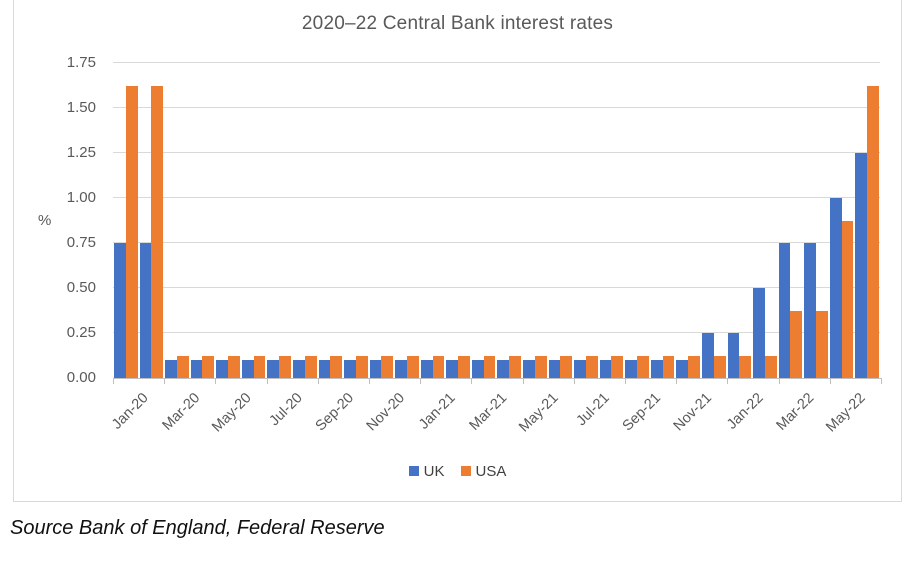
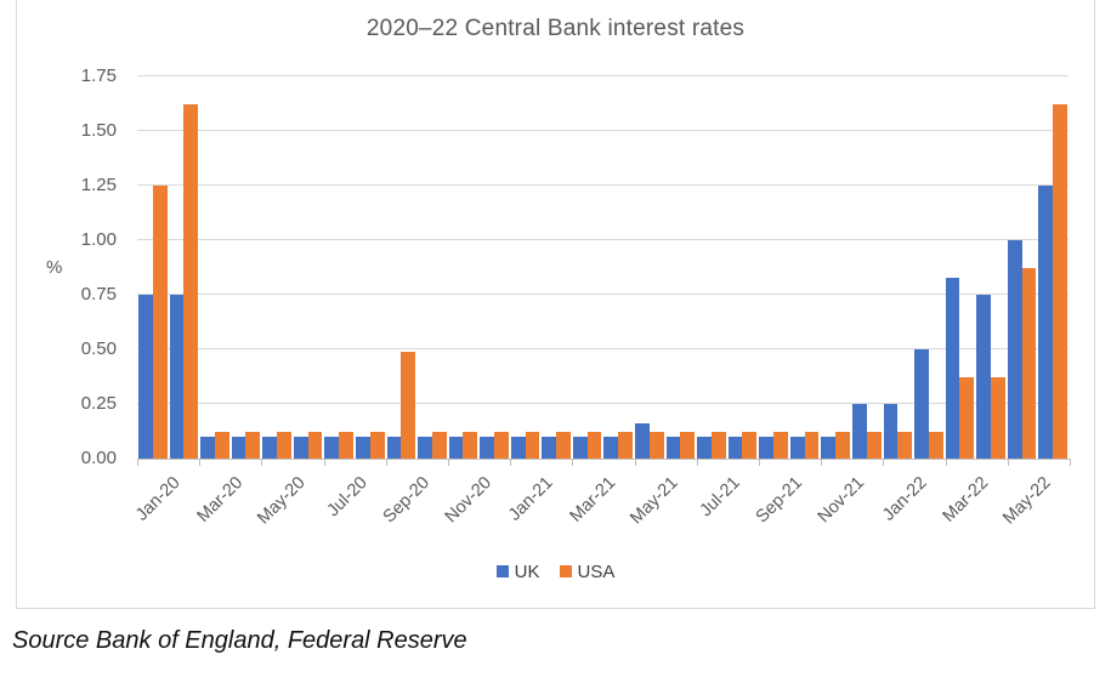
USA/Jan-20: 1.62 -> 1.25
USA/Sep-20: 0.12 -> 0.49
UK/May-21: 0.10 -> 0.16
UK/Mar-22: 0.75 -> 0.83
